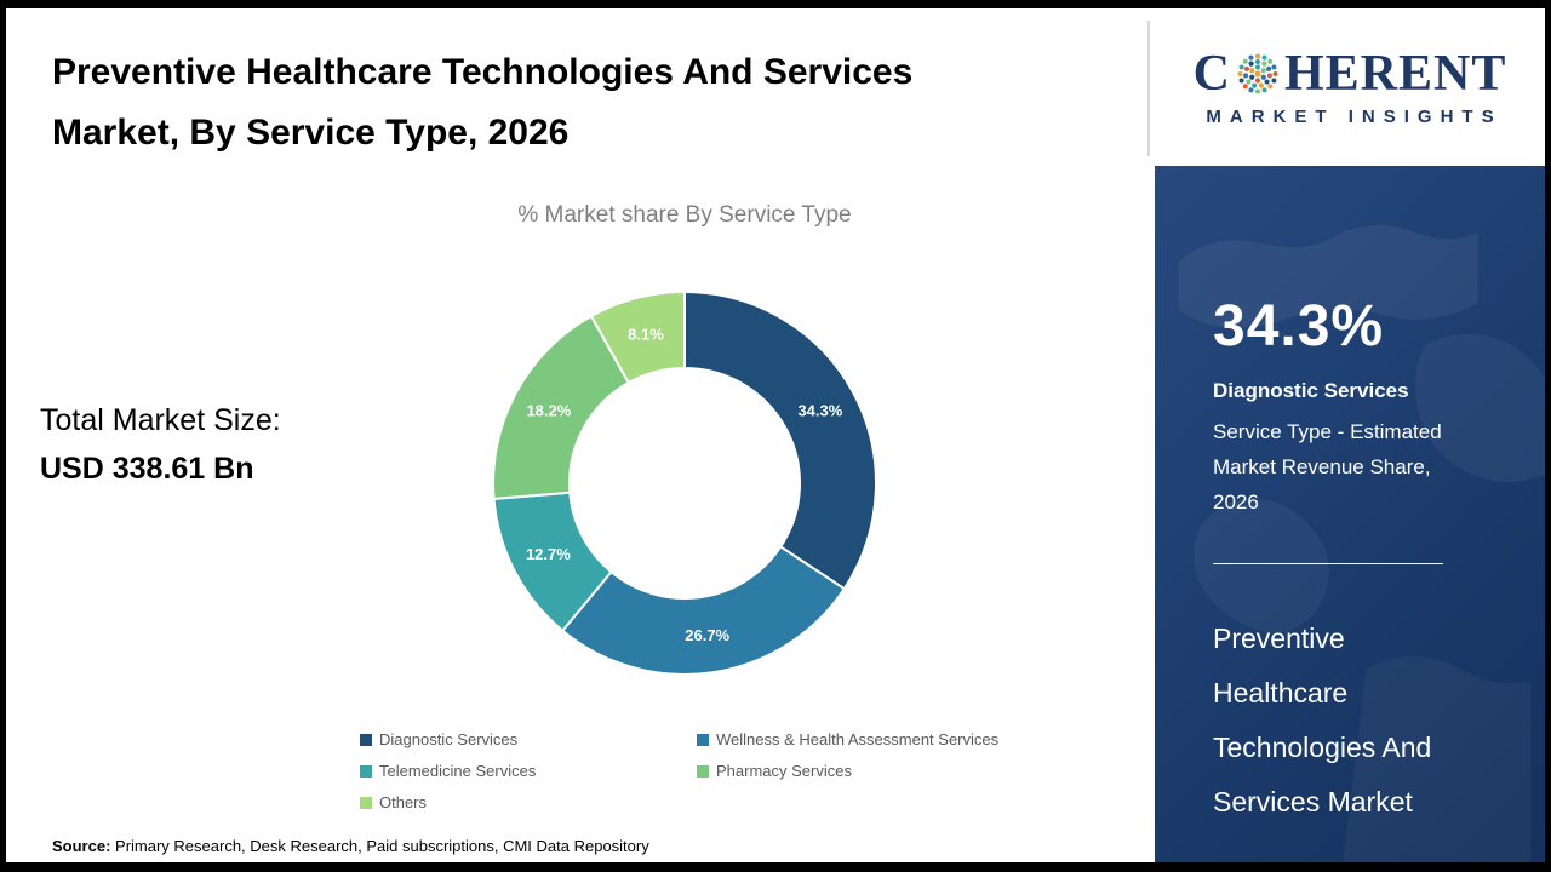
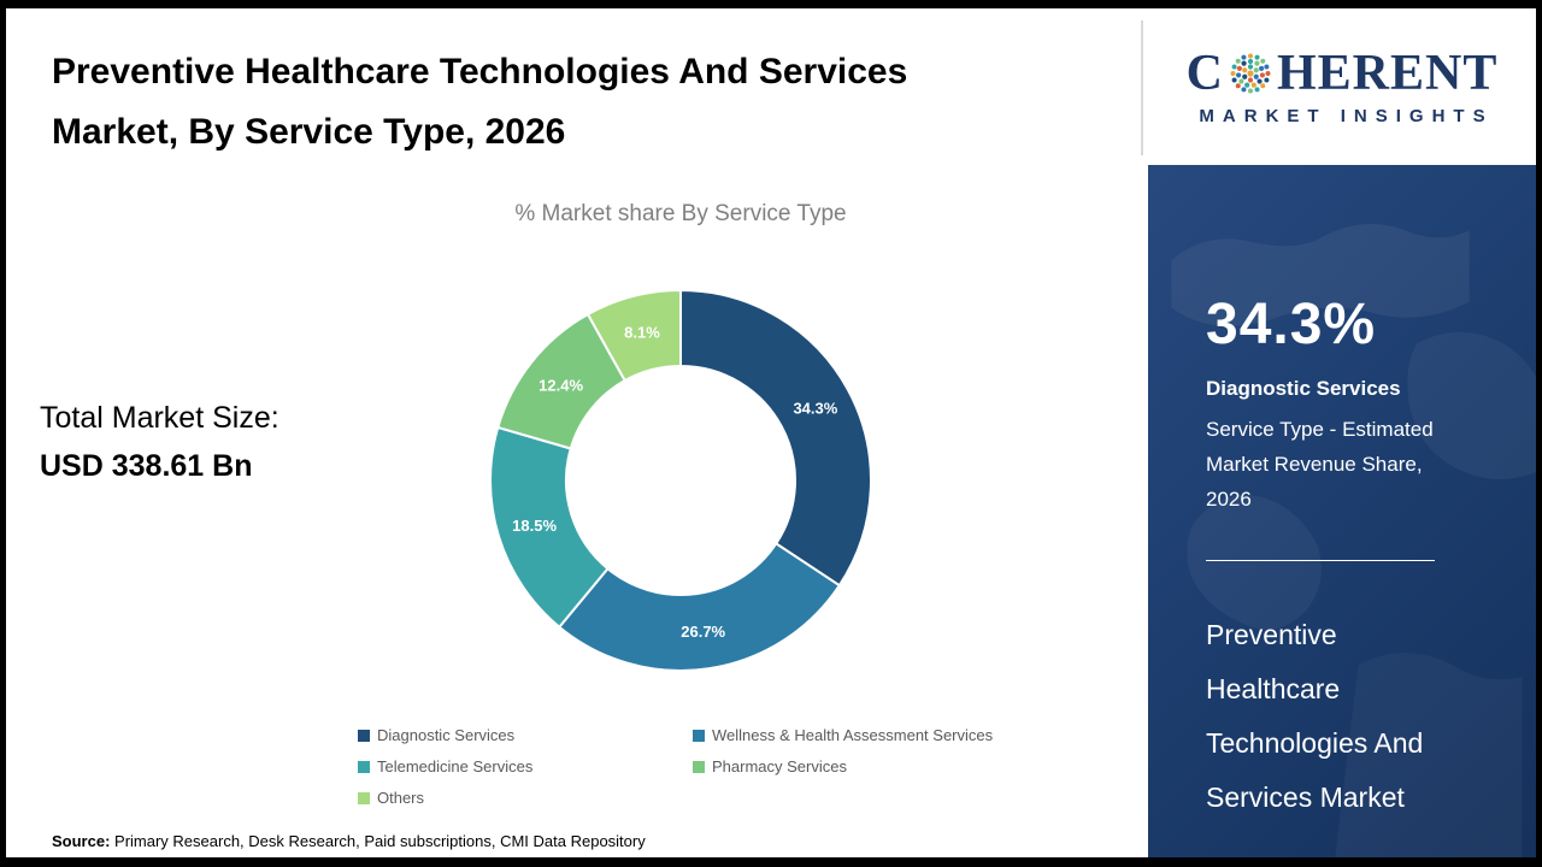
Telemedicine Services: 12.7% -> 18.5%
Pharmacy Services: 18.2% -> 12.4%
